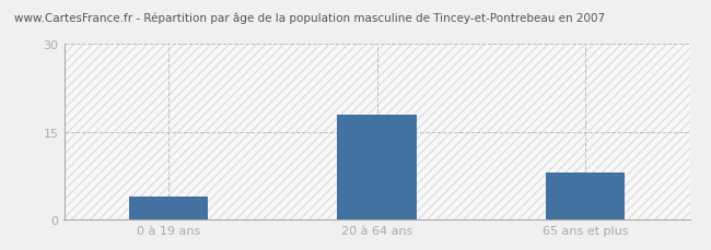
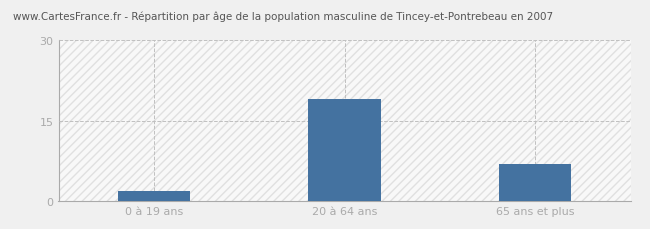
0 à 19 ans: 4 -> 2
20 à 64 ans: 18 -> 19
65 ans et plus: 8 -> 7
